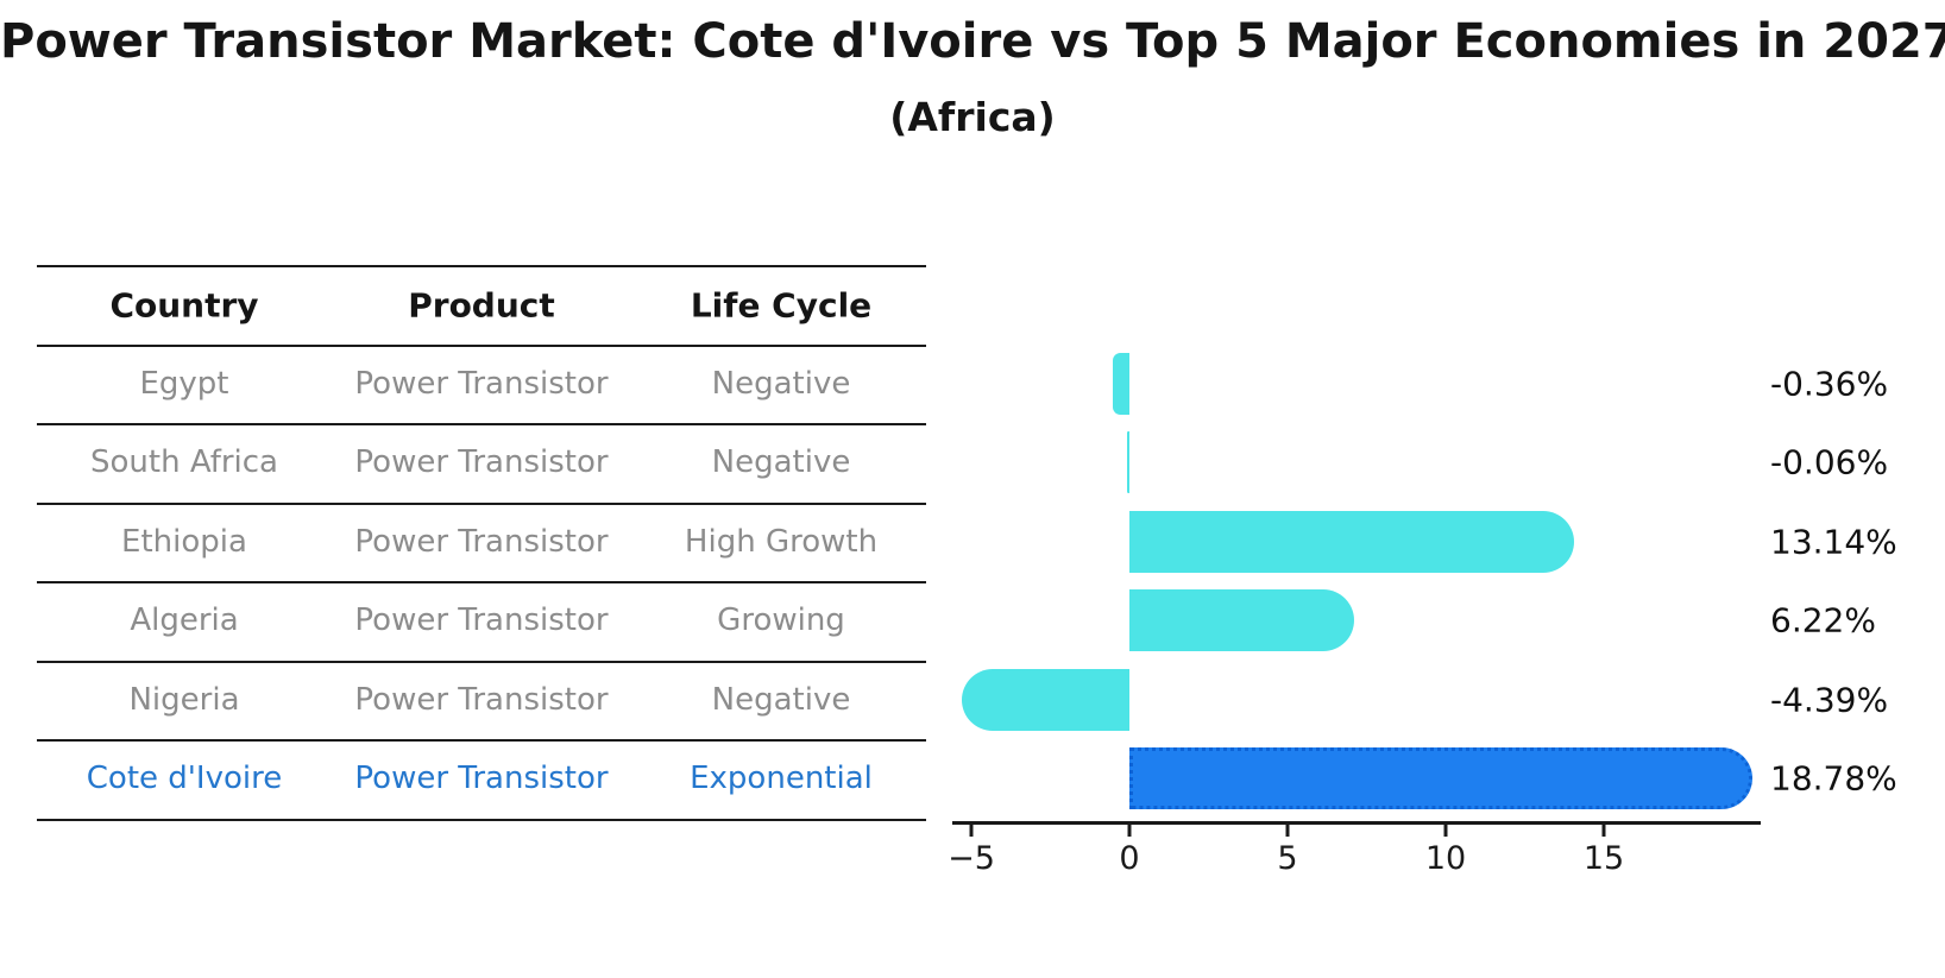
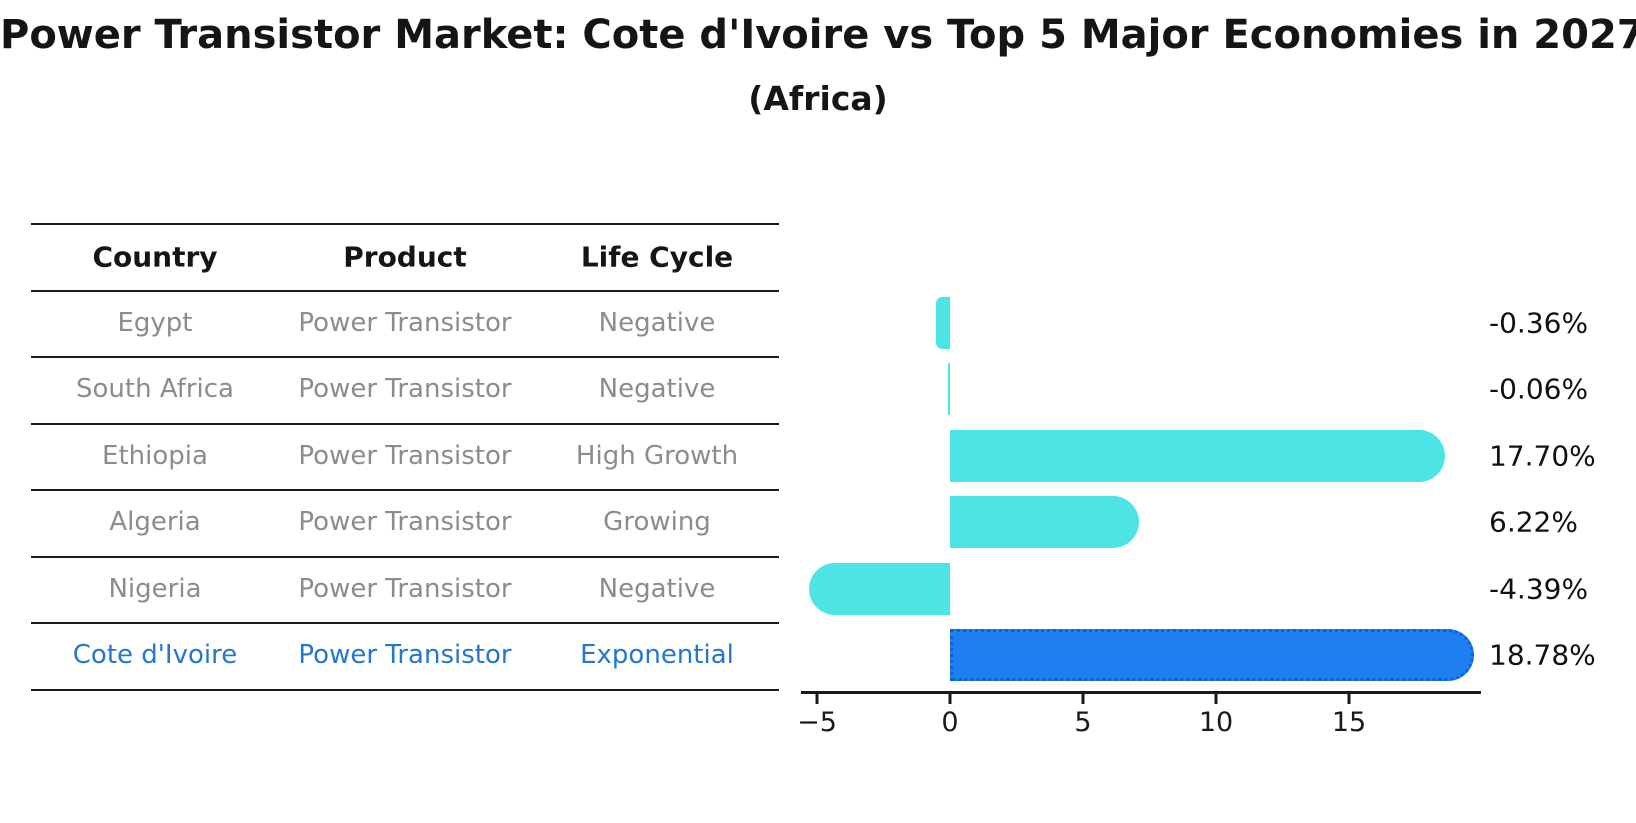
Ethiopia: 13.14% -> 17.70%
